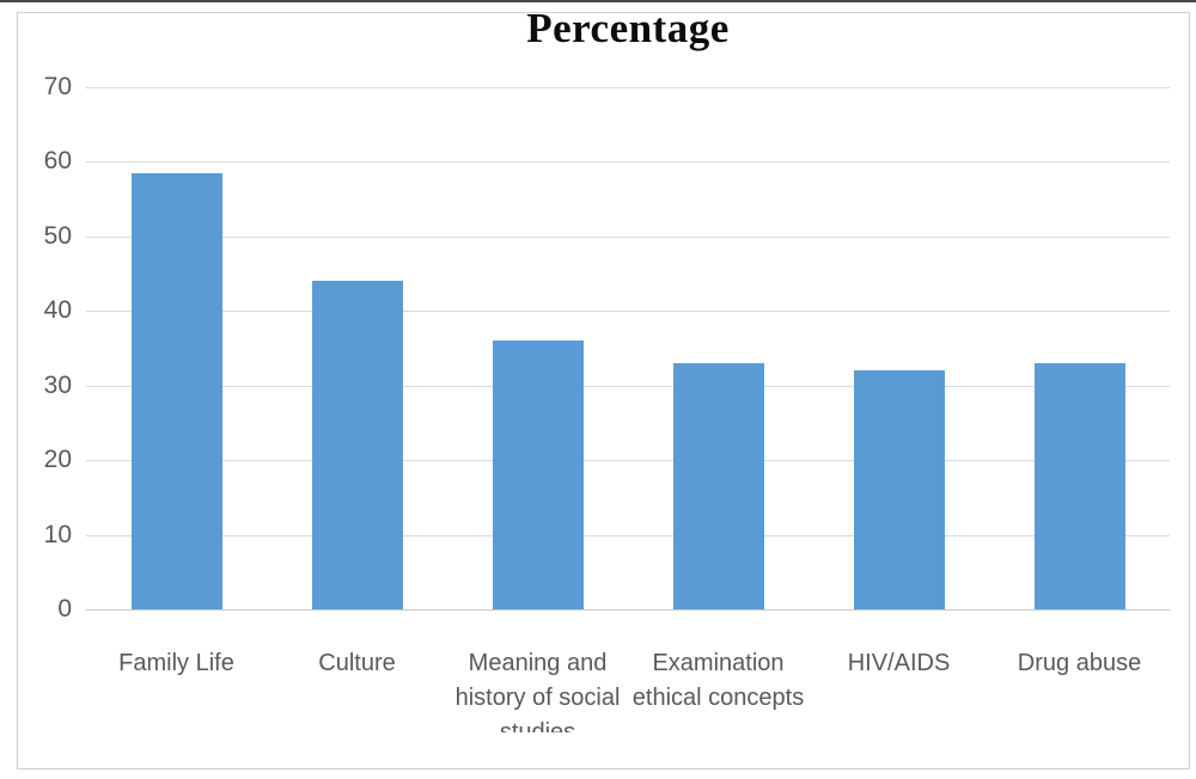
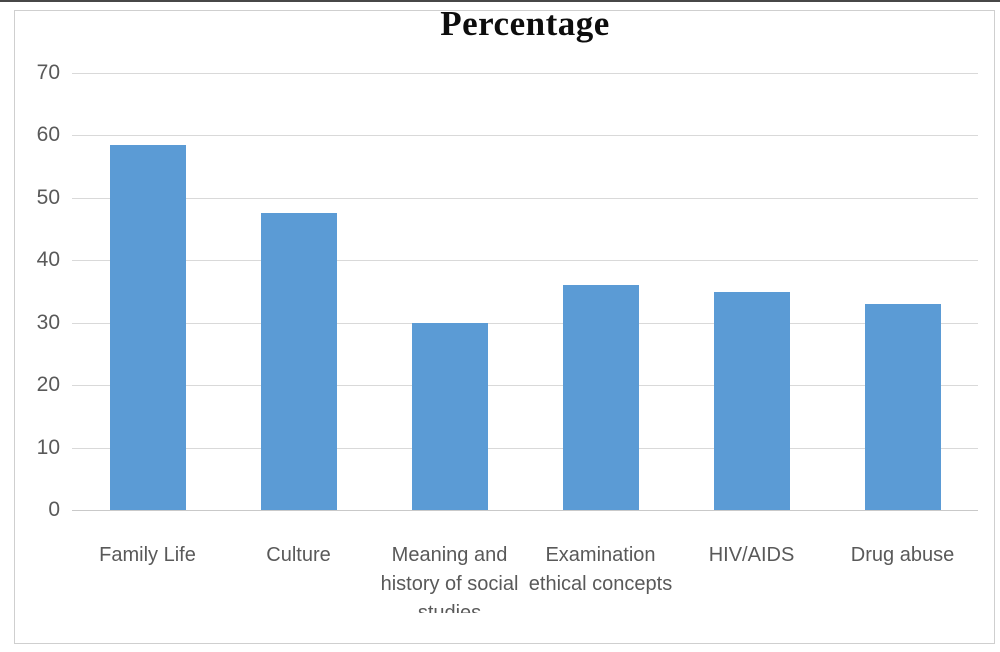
Culture: 44 -> 48
Meaning and history of social studies: 36 -> 30
Examination ethical concepts: 33 -> 36
HIV/AIDS: 32 -> 35
